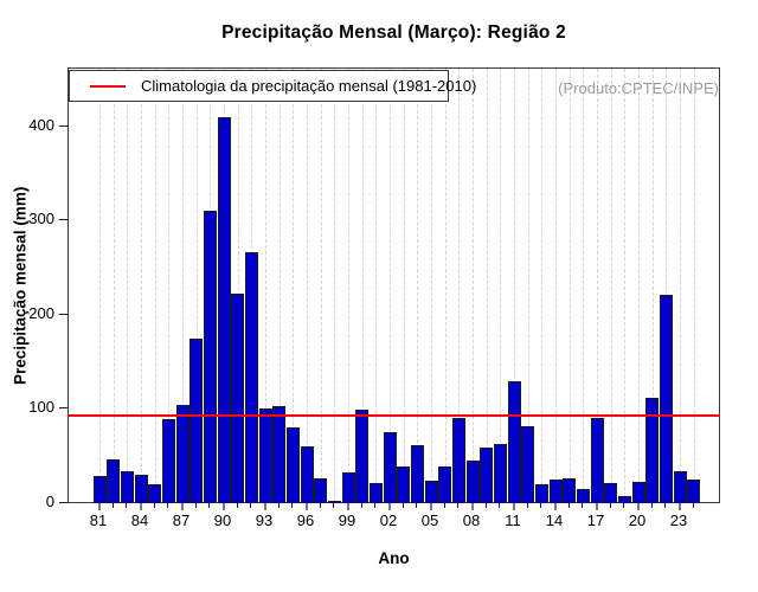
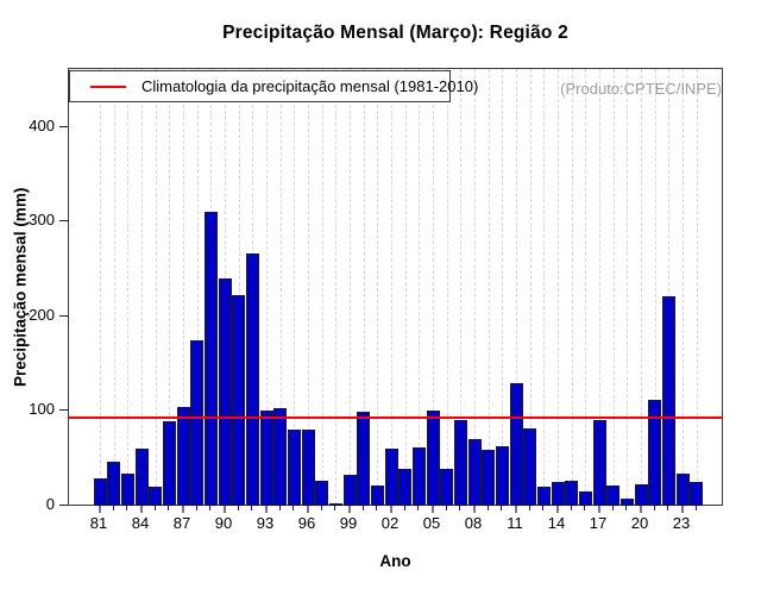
84: 30 -> 60
90: 410 -> 240
96: 60 -> 80
02: 80 -> 60
05: 20 -> 100
08: 40 -> 70
